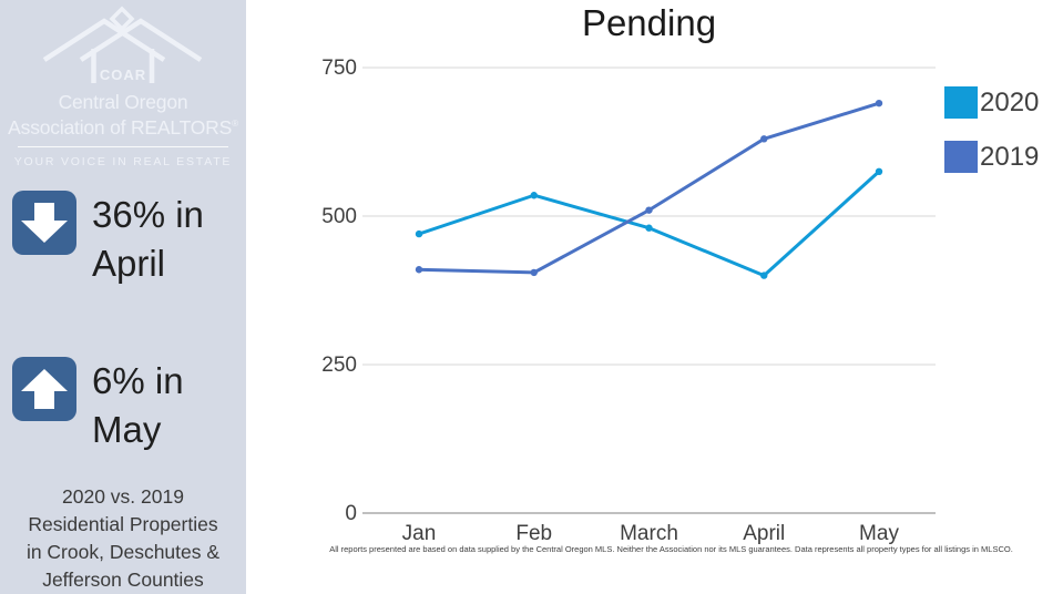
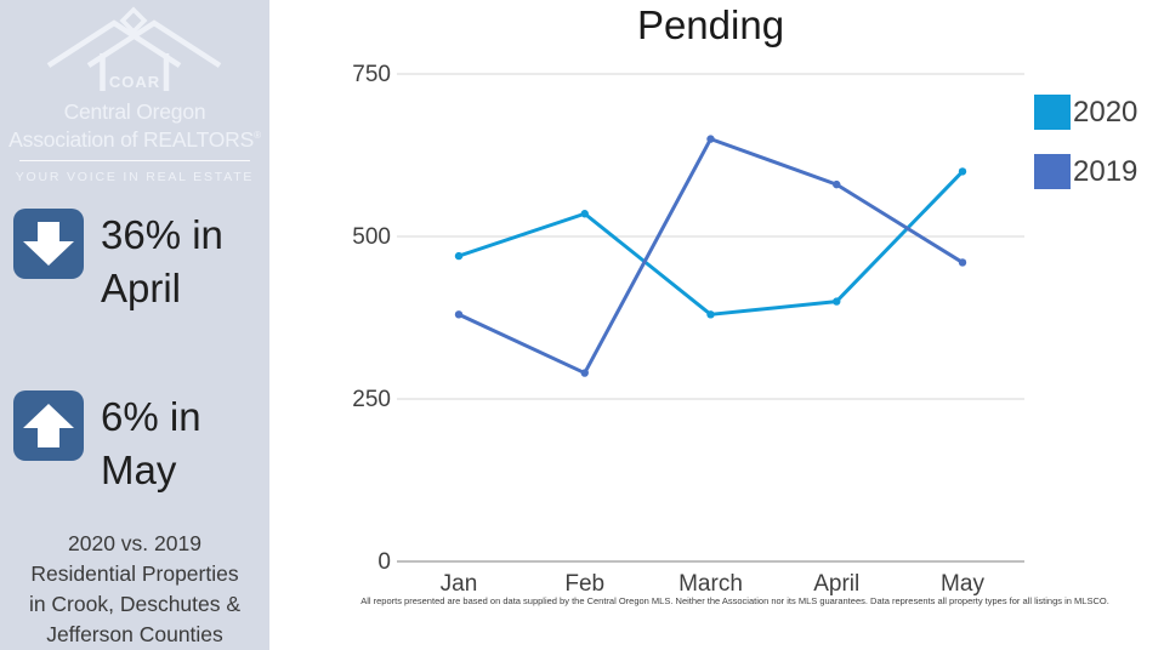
2019/Jan: 410 -> 380
2019/Feb: 400 -> 290
2020/March: 480 -> 380
2019/March: 510 -> 650
2019/April: 630 -> 580
2020/May: 580 -> 600
2019/May: 690 -> 460
